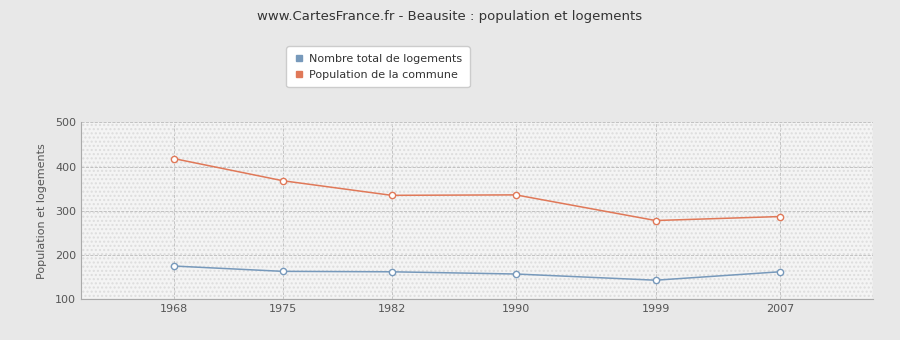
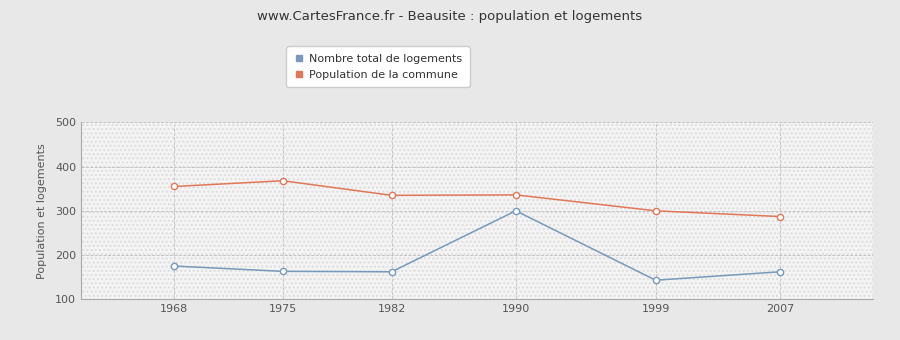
Population de la commune/1968: 418 -> 355
Nombre total de logements/1990: 157 -> 300
Population de la commune/1999: 278 -> 300
